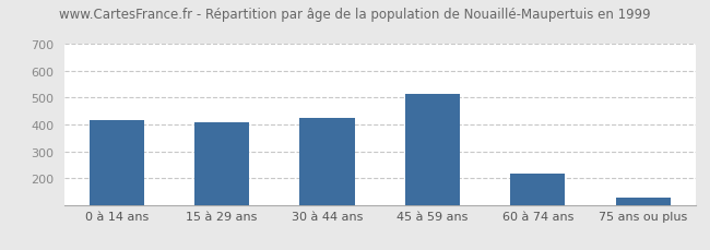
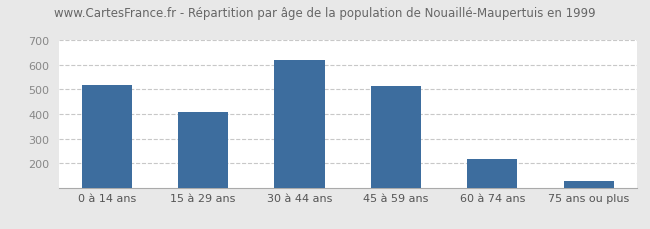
0 à 14 ans: 415 -> 520
30 à 44 ans: 425 -> 622
